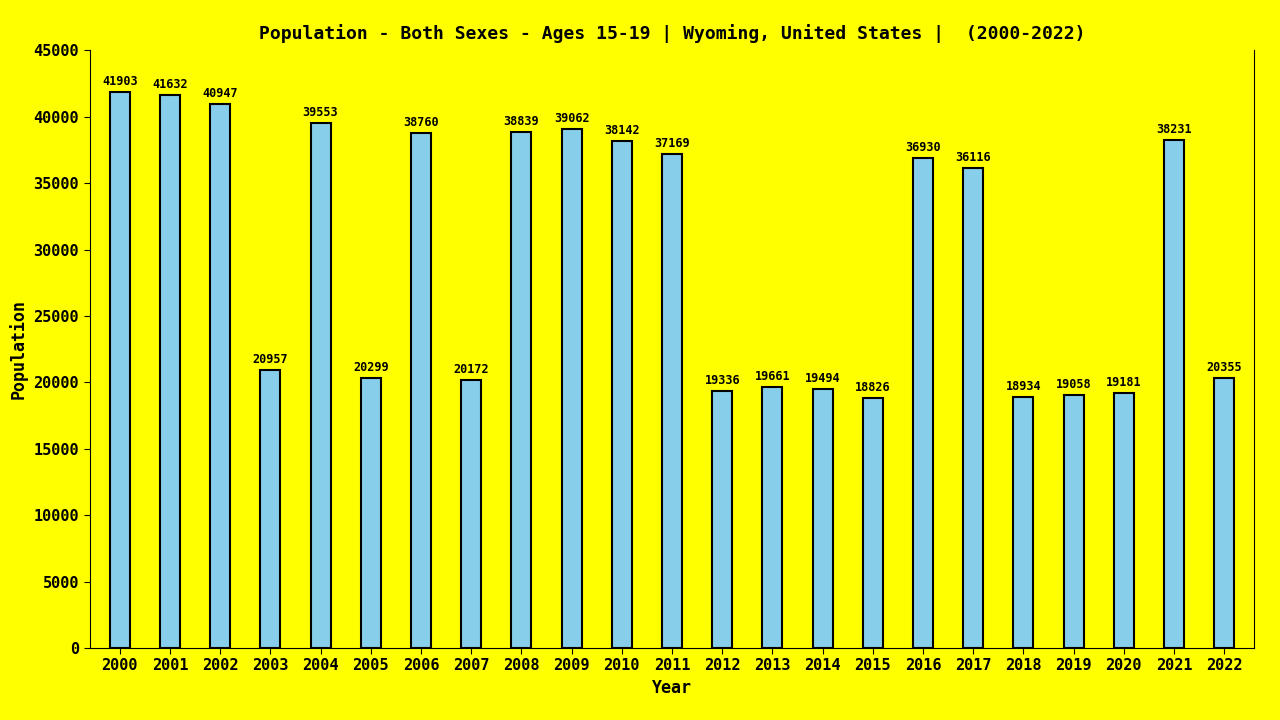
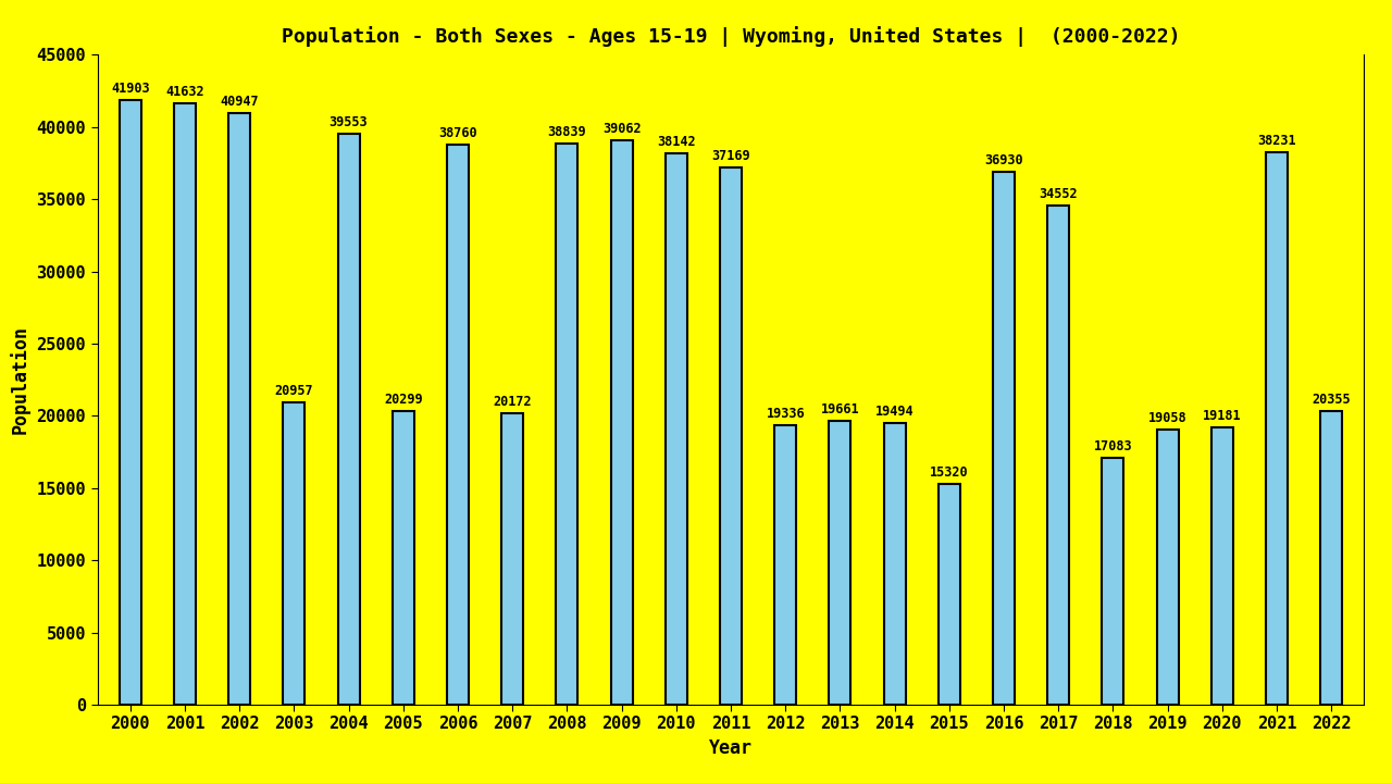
2015: 18826 -> 15320
2017: 36116 -> 34552
2018: 18934 -> 17083
